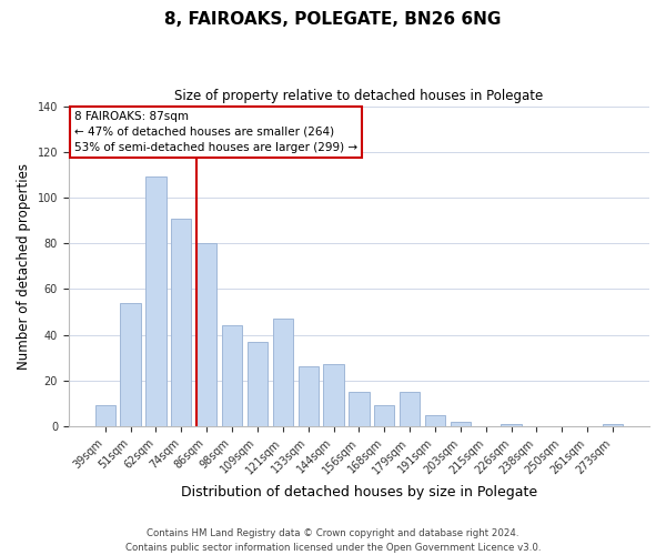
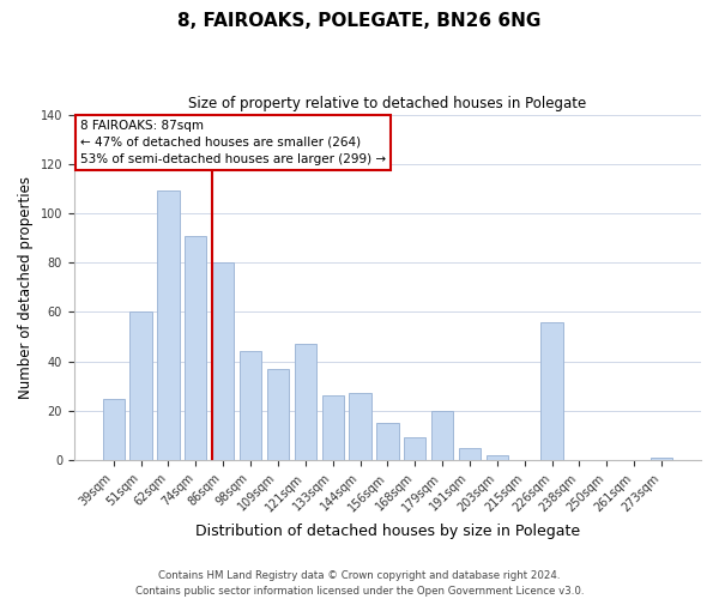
39sqm: 9 -> 25
51sqm: 54 -> 60
179sqm: 15 -> 20
226sqm: 1 -> 56
